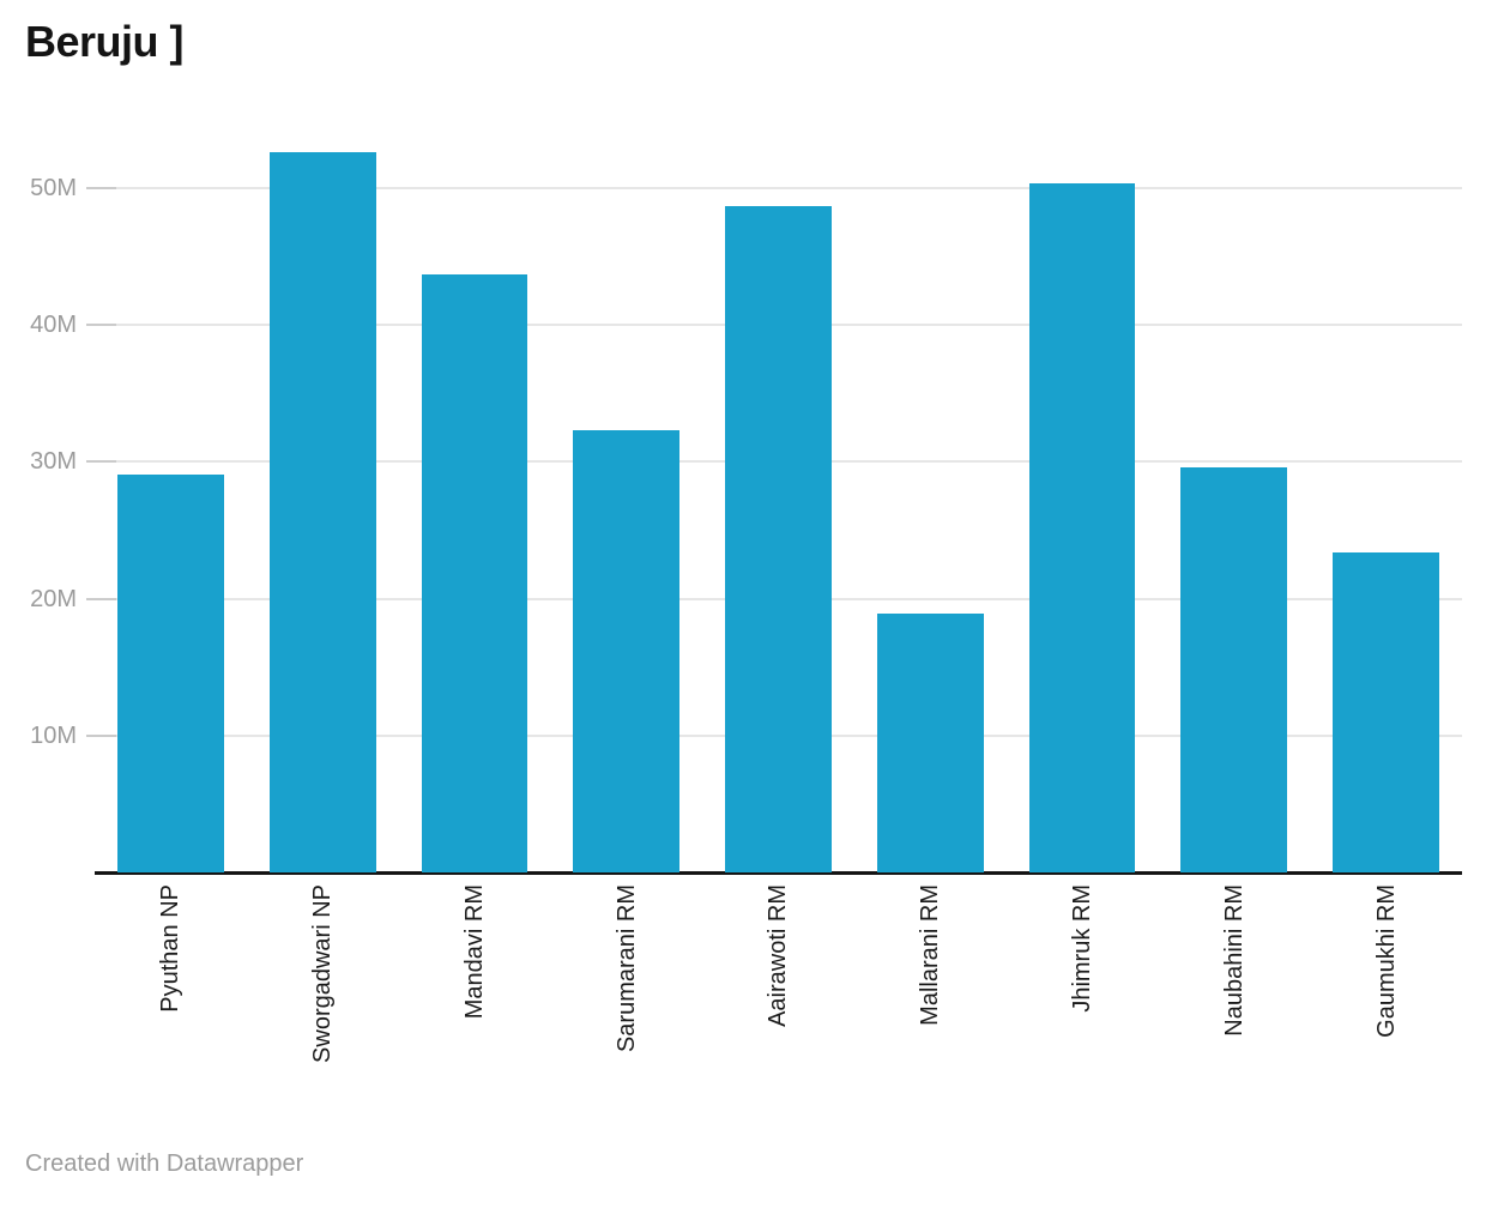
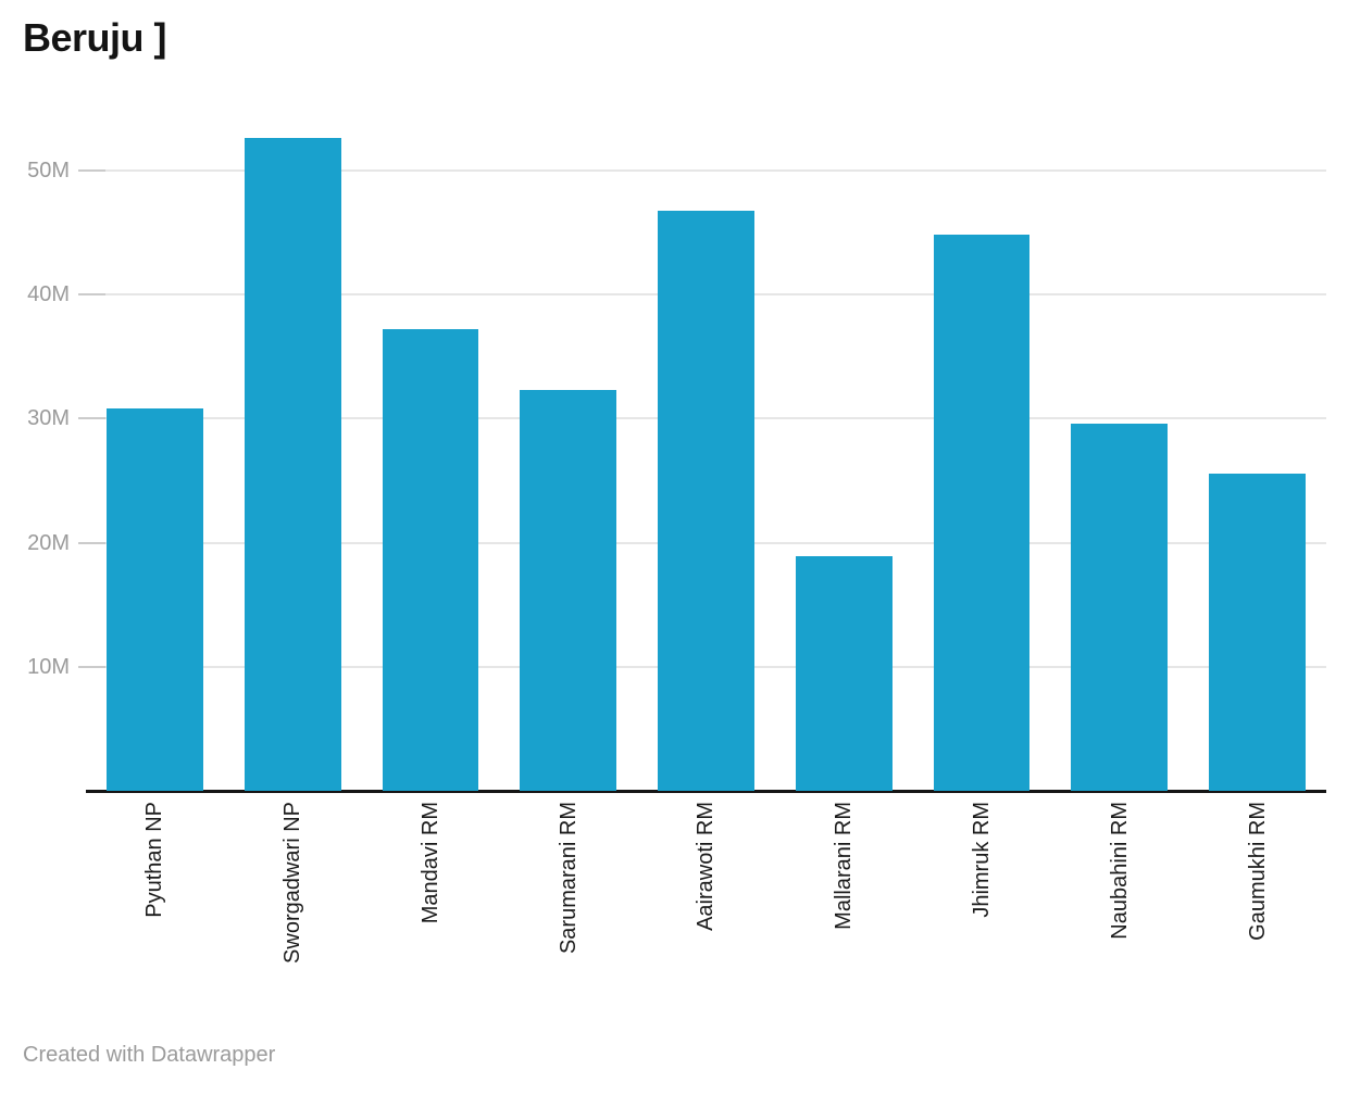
Pyuthan NP: 29.1M -> 30.8M
Mandavi RM: 43.7M -> 37.2M
Aairawoti RM: 48.7M -> 46.8M
Jhimruk RM: 50.4M -> 44.8M
Gaumukhi RM: 23.4M -> 25.6M
